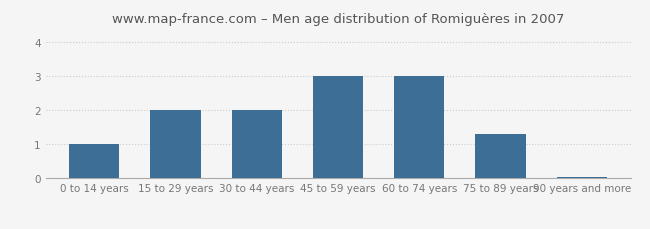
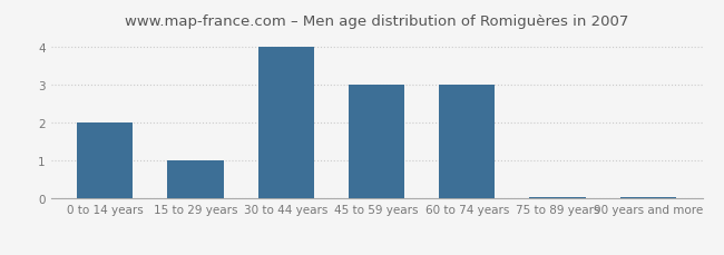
0 to 14 years: 1.00 -> 2.00
15 to 29 years: 2.00 -> 1.00
30 to 44 years: 2.00 -> 4.00
75 to 89 years: 1.30 -> 0.05
